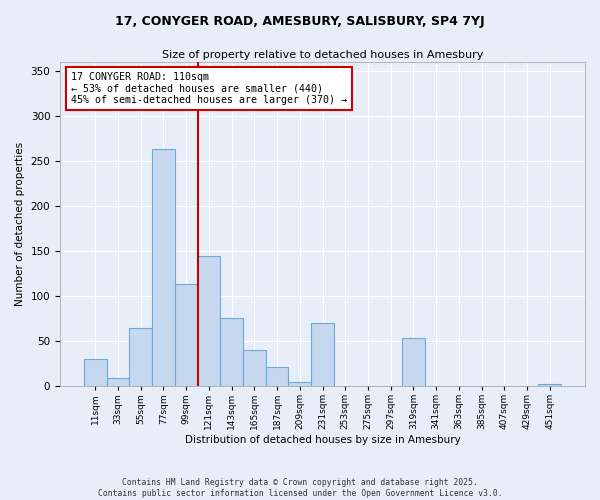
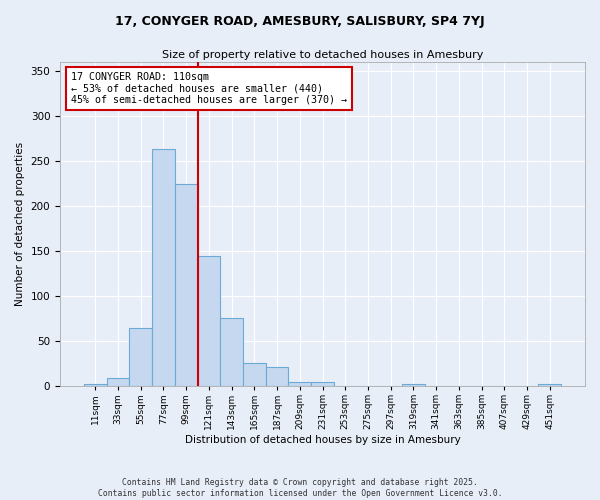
11sqm: 30 -> 2
99sqm: 114 -> 225
165sqm: 40 -> 26
231sqm: 70 -> 5
319sqm: 54 -> 2
